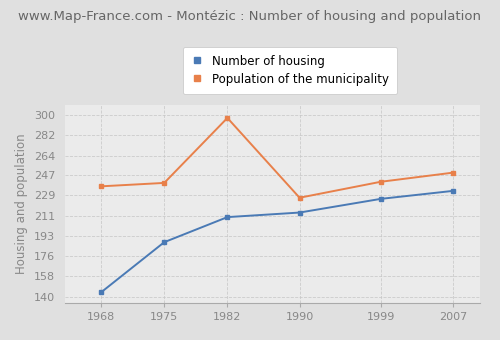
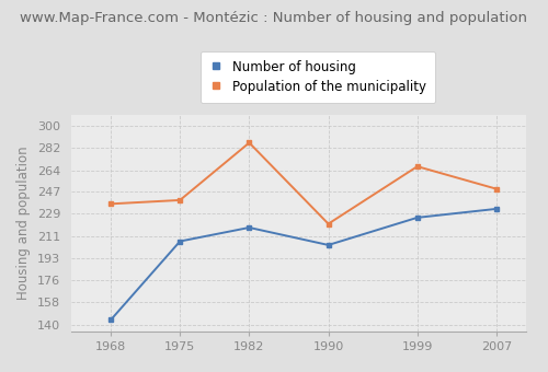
Number of housing/1975: 188 -> 207
Number of housing/1982: 210 -> 218
Population of the municipality/1982: 297 -> 286
Number of housing/1990: 214 -> 204
Population of the municipality/1990: 227 -> 221
Population of the municipality/1999: 241 -> 267
